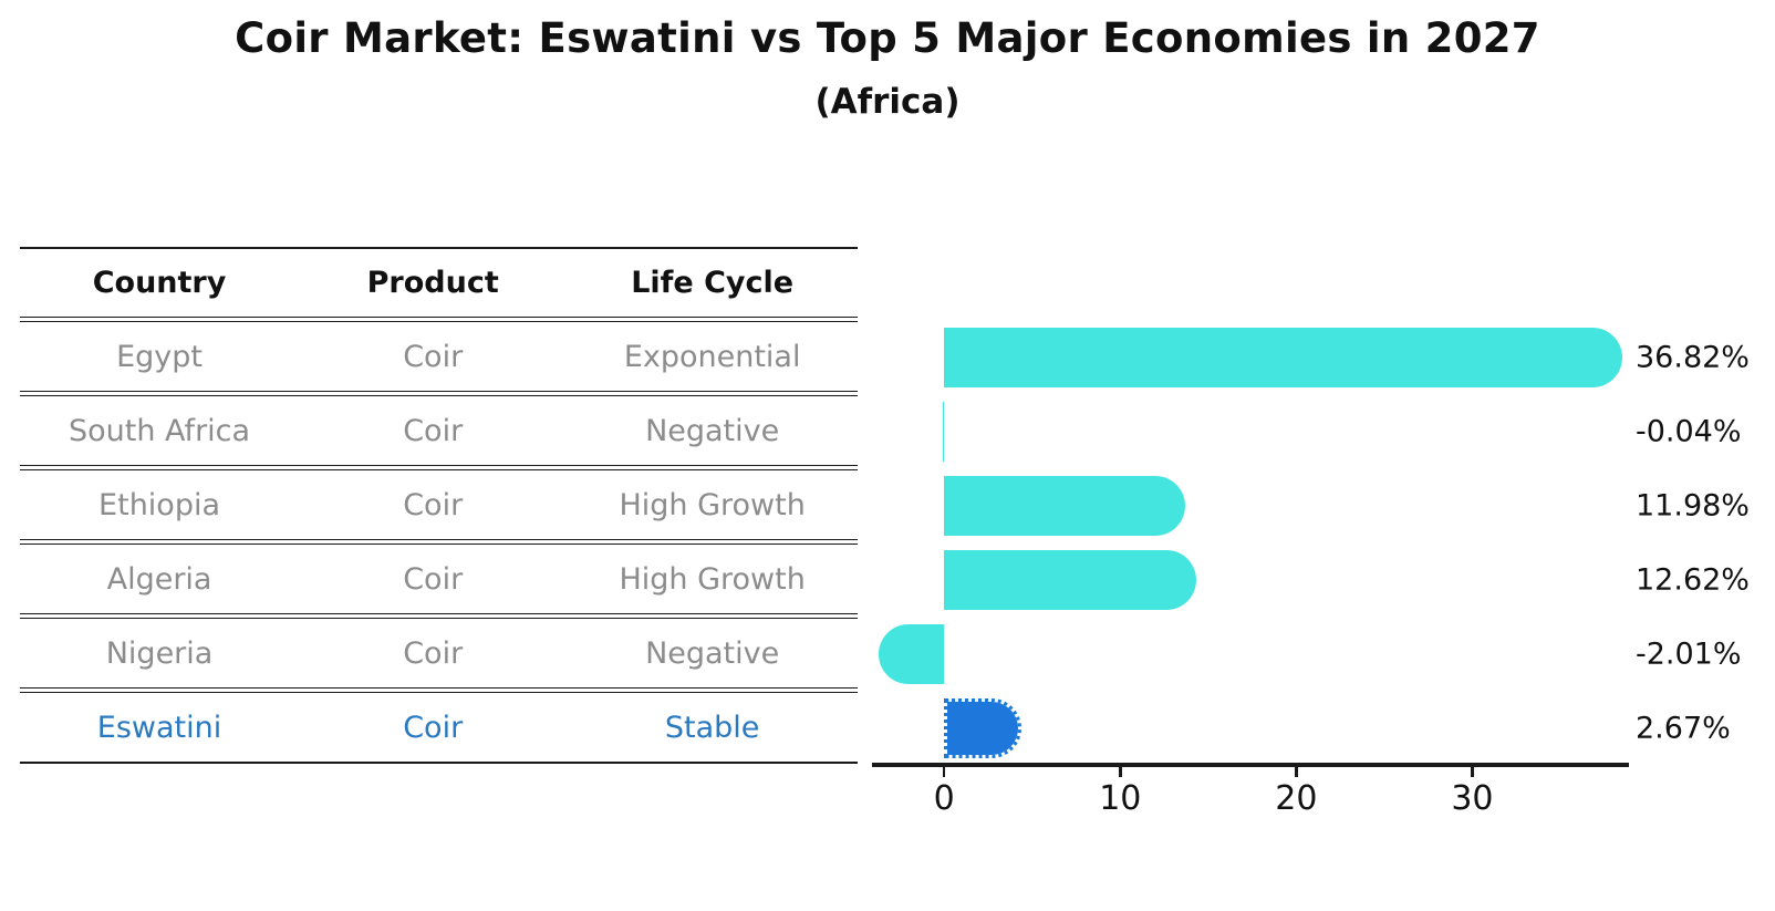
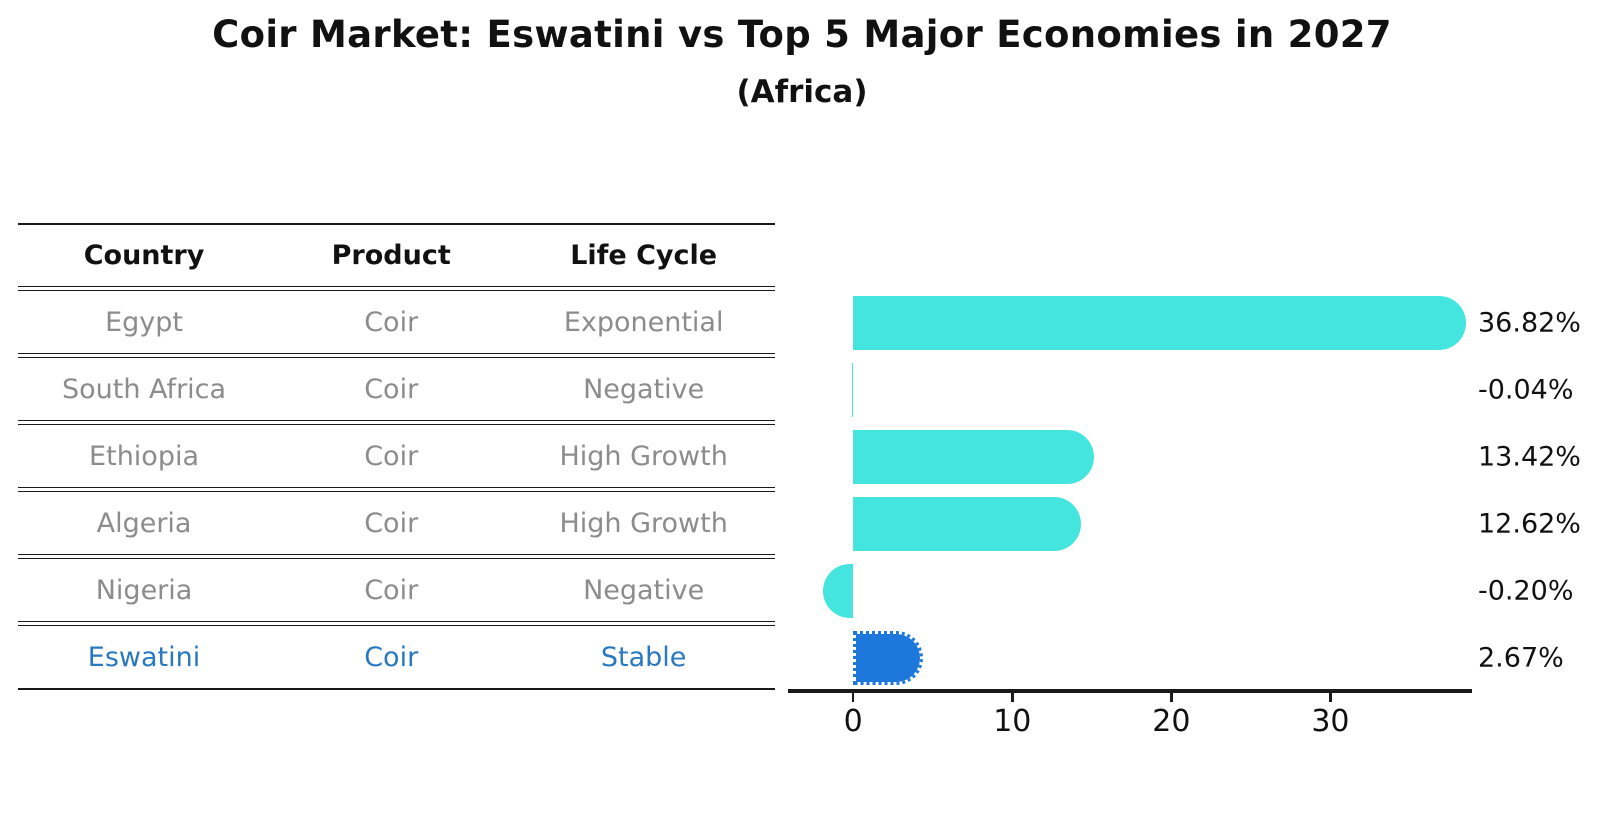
Ethiopia: 11.98% -> 13.42%
Nigeria: -2.01% -> -0.20%
